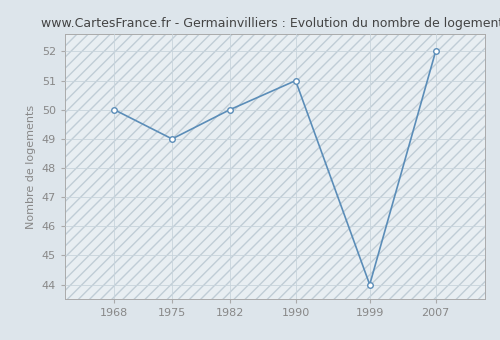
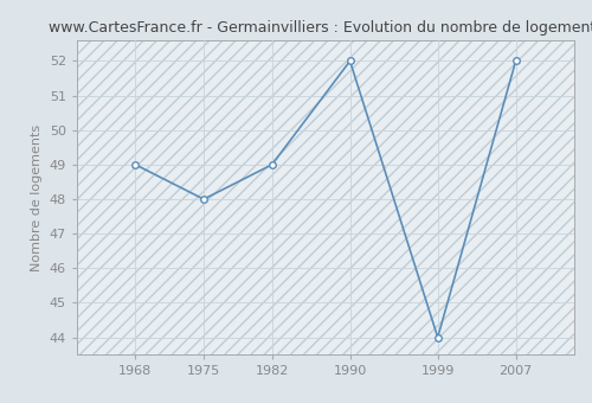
1968: 50 -> 49
1975: 49 -> 48
1982: 50 -> 49
1990: 51 -> 52
